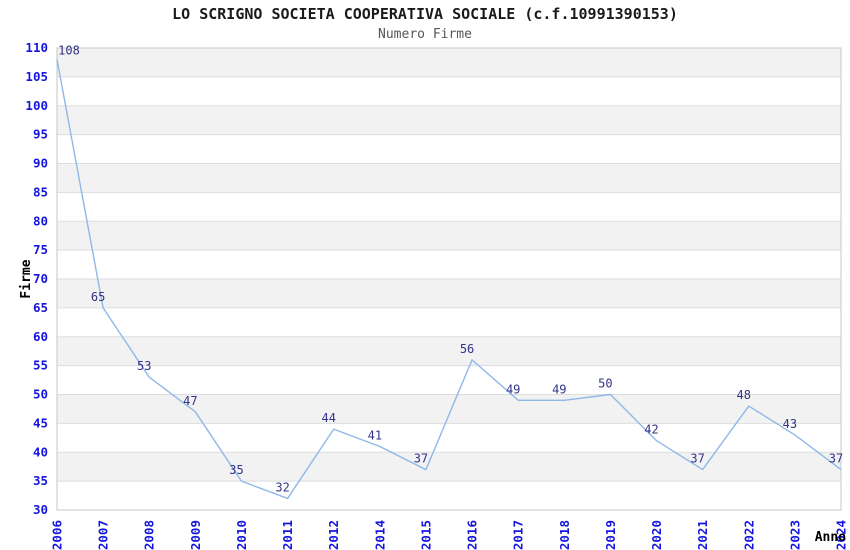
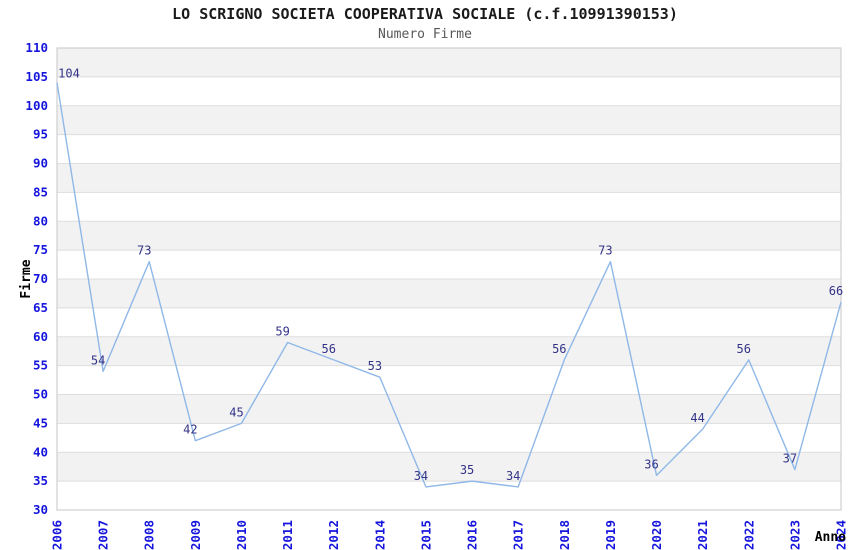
2006: 108 -> 104
2007: 65 -> 54
2008: 53 -> 73
2009: 47 -> 42
2010: 35 -> 45
2011: 32 -> 59
2012: 44 -> 56
2014: 41 -> 53
2015: 37 -> 34
2016: 56 -> 35
2017: 49 -> 34
2018: 49 -> 56
2019: 50 -> 73
2020: 42 -> 36
2021: 37 -> 44
2022: 48 -> 56
2023: 43 -> 37
2024: 37 -> 66
